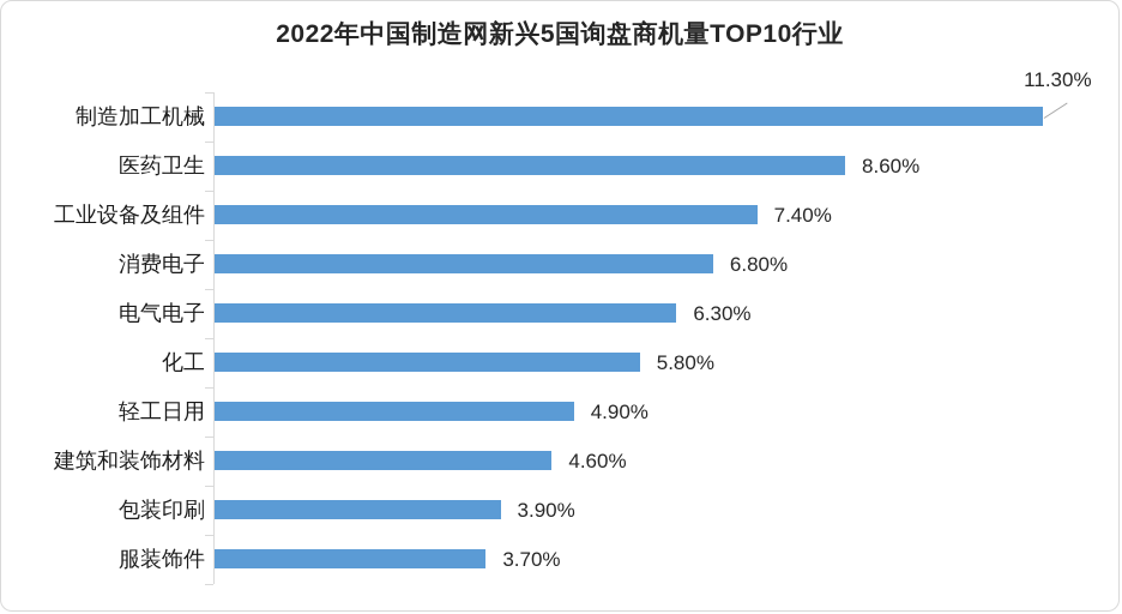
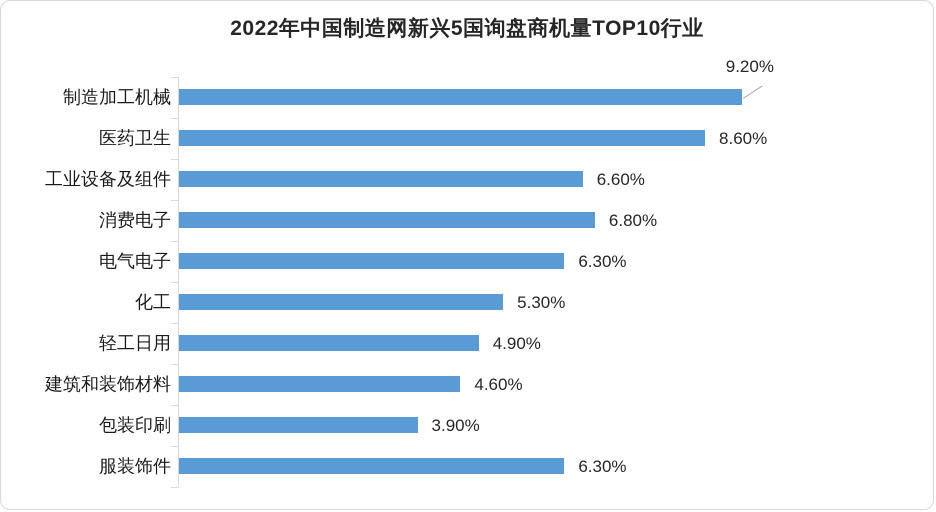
制造加工机械: 11.30% -> 9.20%
工业设备及组件: 7.40% -> 6.60%
化工: 5.80% -> 5.30%
服装饰件: 3.70% -> 6.30%
